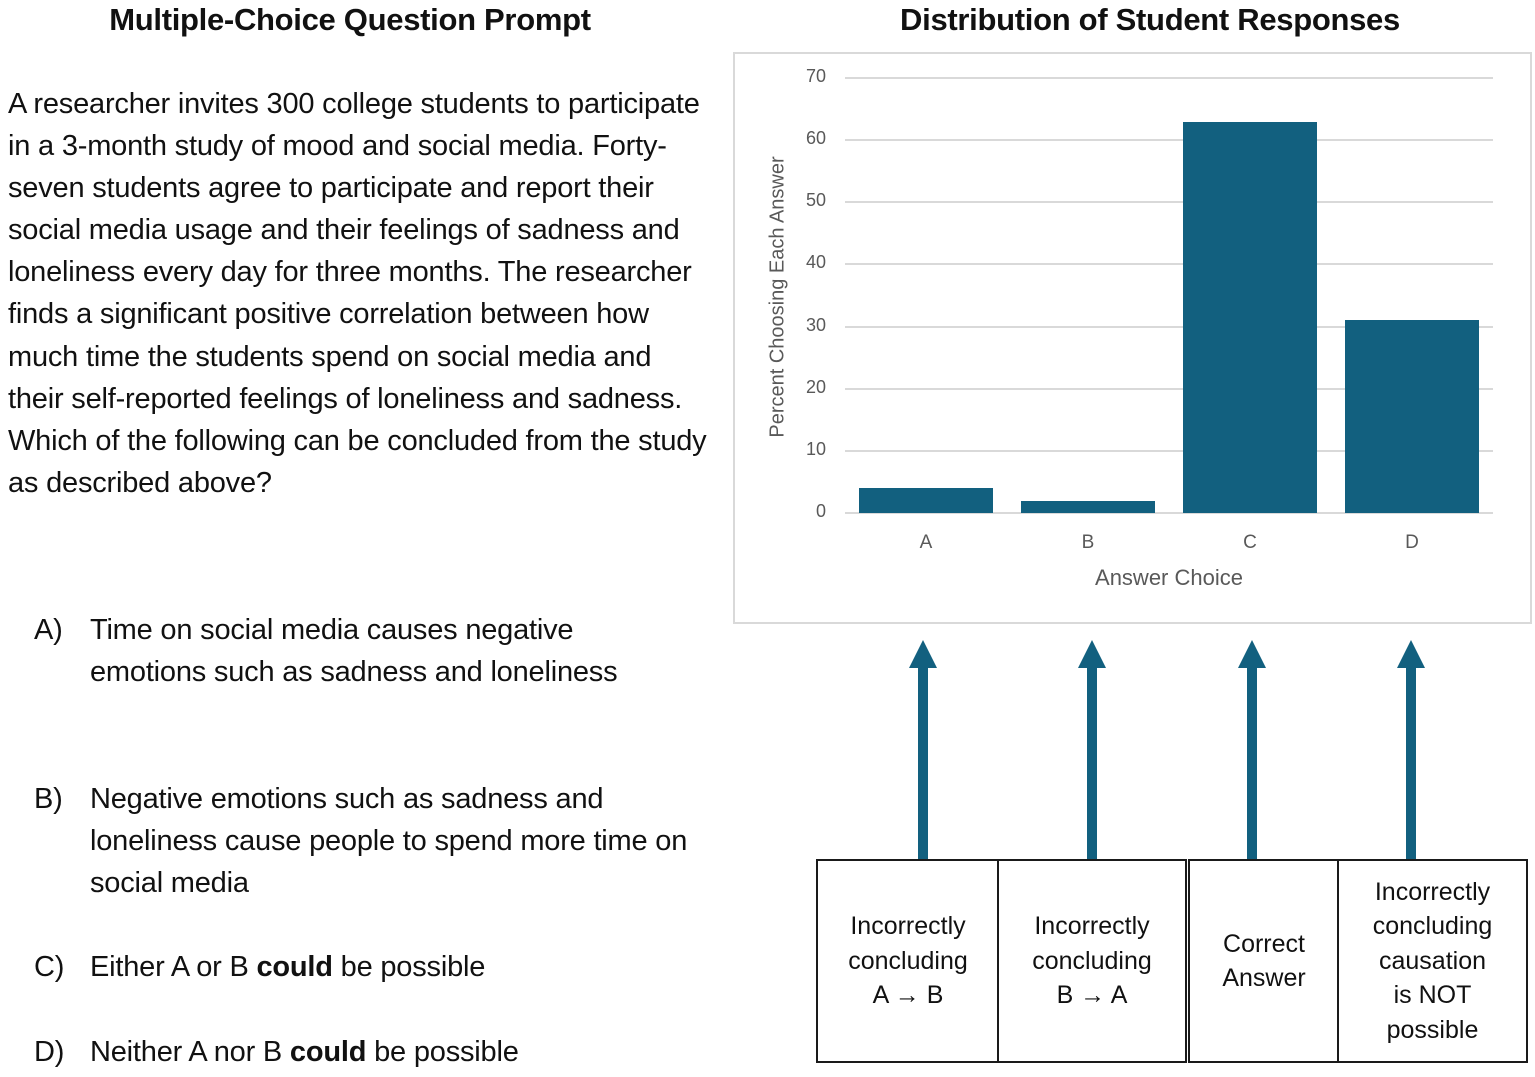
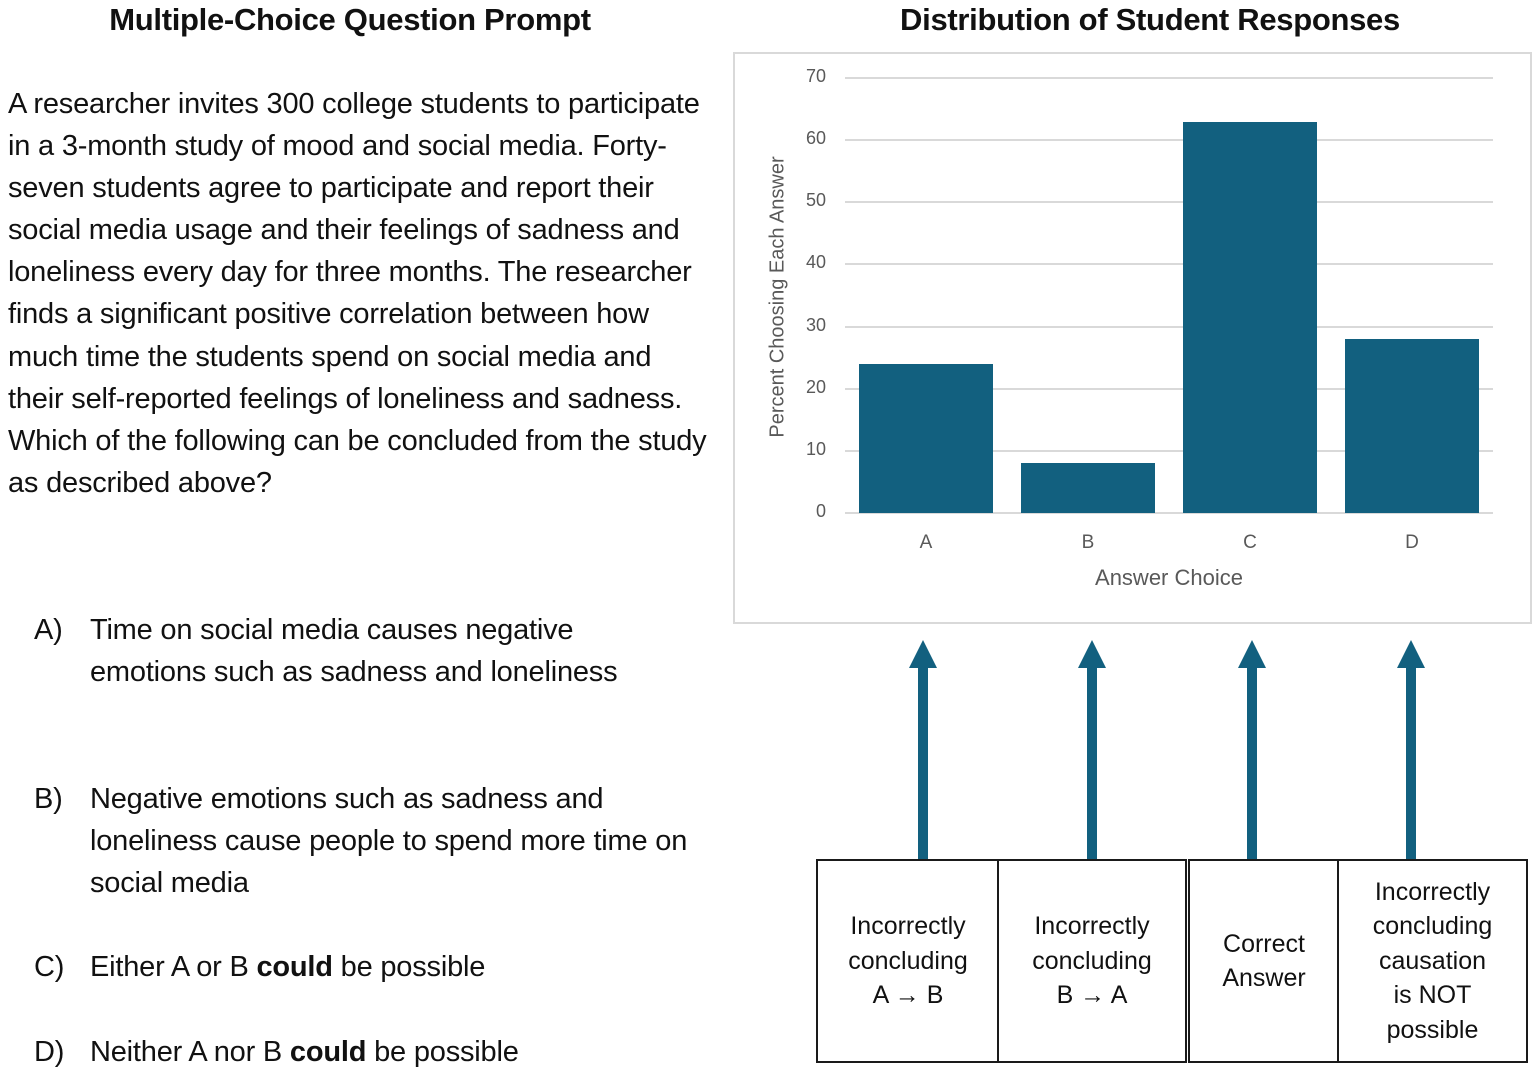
A: 4 -> 24
B: 2 -> 8
D: 31 -> 28
